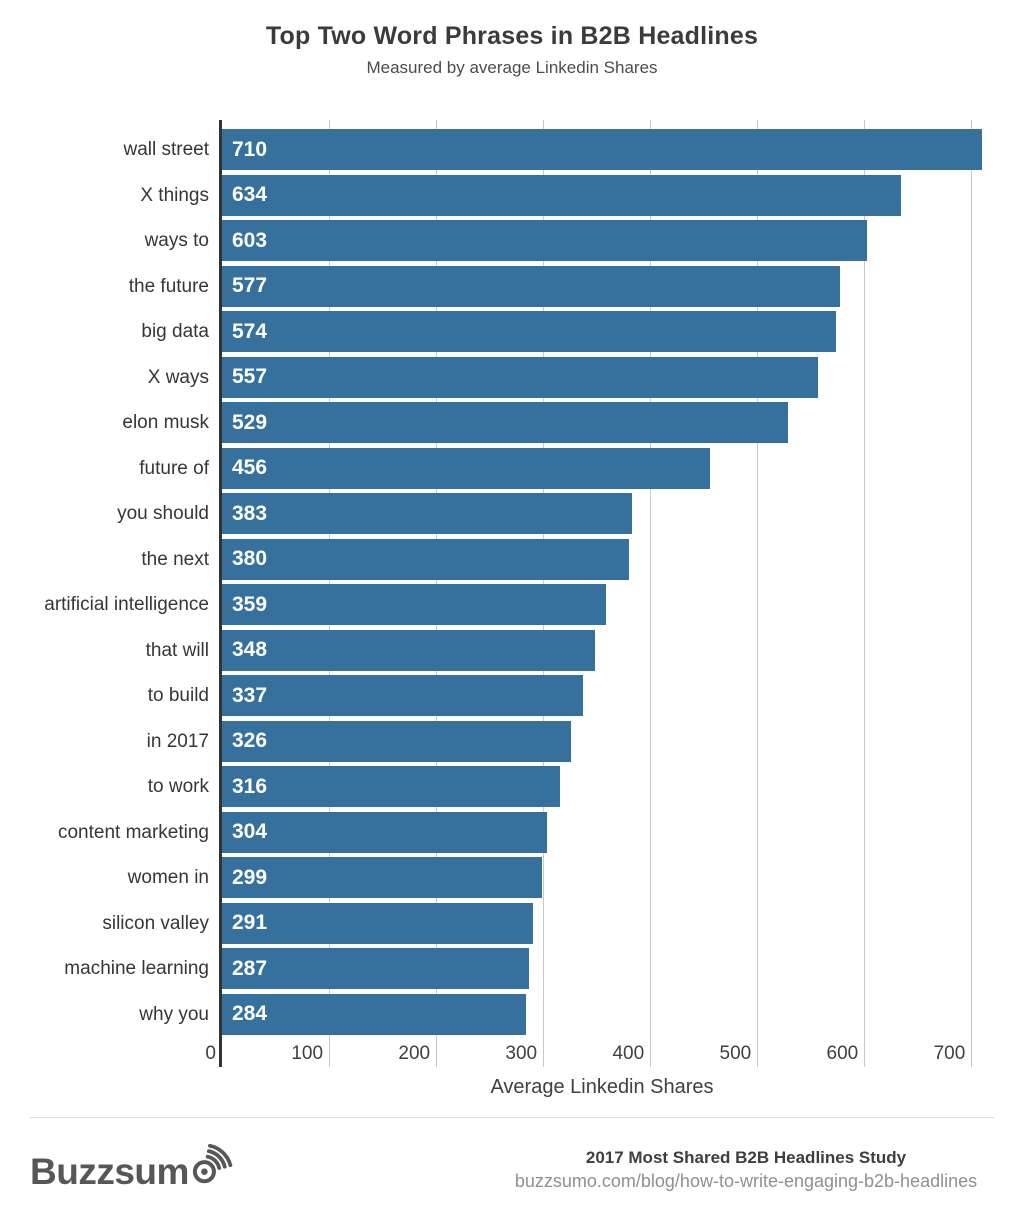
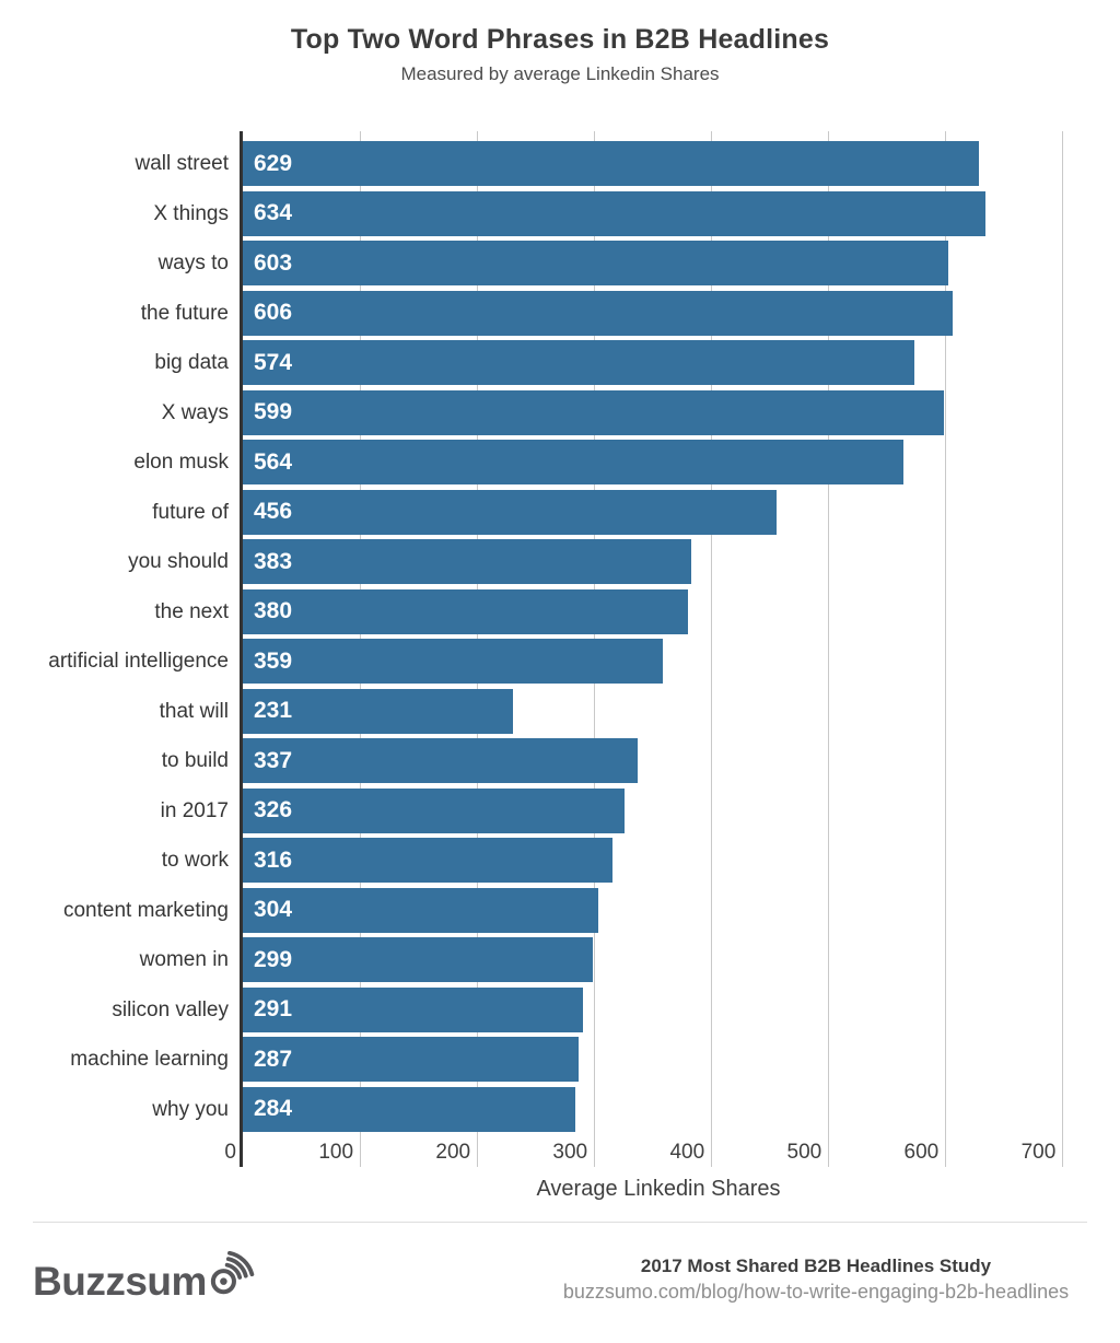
wall street: 710 -> 629
the future: 577 -> 606
X ways: 557 -> 599
elon musk: 529 -> 564
that will: 348 -> 231
